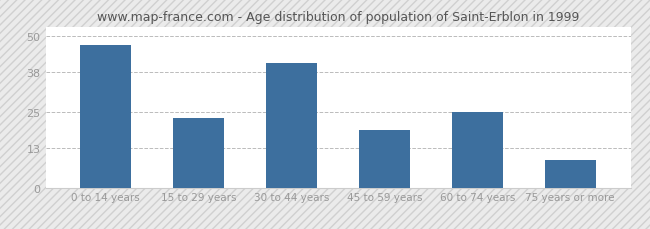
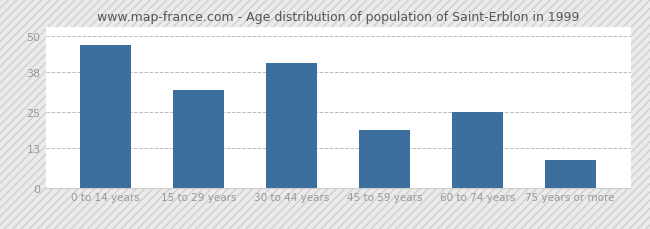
15 to 29 years: 23 -> 32
